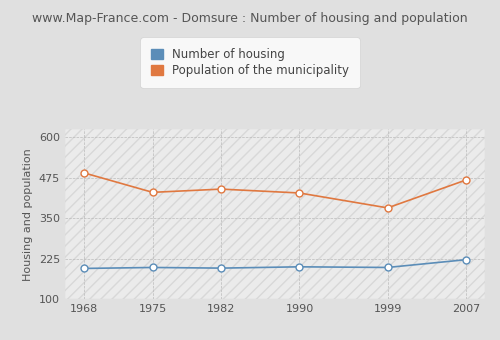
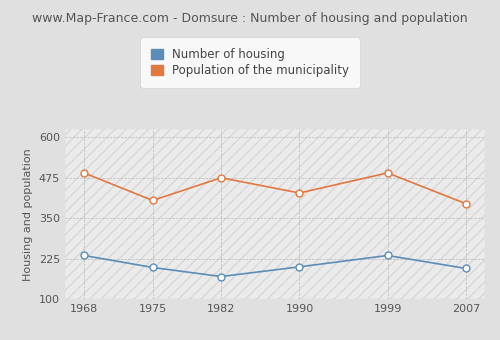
Number of housing/1968: 195 -> 235
Population of the municipality/1975: 430 -> 405
Number of housing/1982: 196 -> 170
Population of the municipality/1982: 440 -> 475
Number of housing/1999: 198 -> 235
Population of the municipality/1999: 382 -> 490
Number of housing/2007: 222 -> 195
Population of the municipality/2007: 468 -> 395
